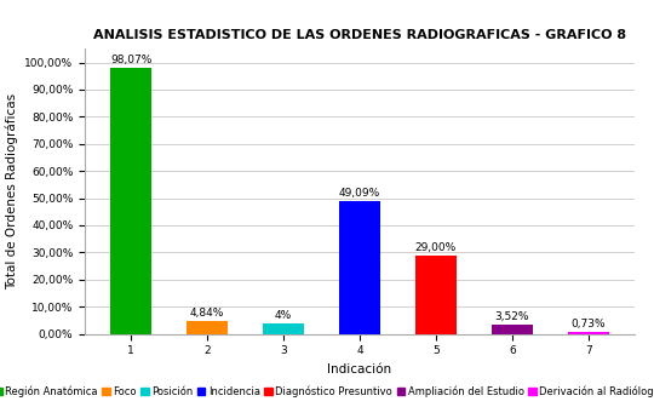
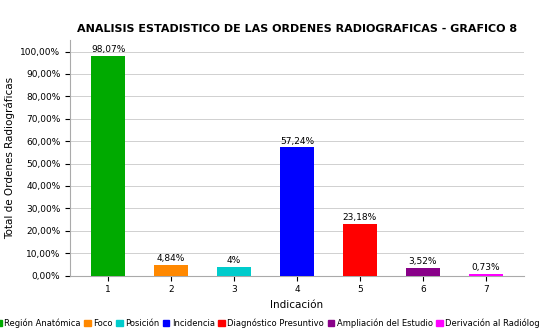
4: 49,09% -> 57,24%
5: 29,00% -> 23,18%
